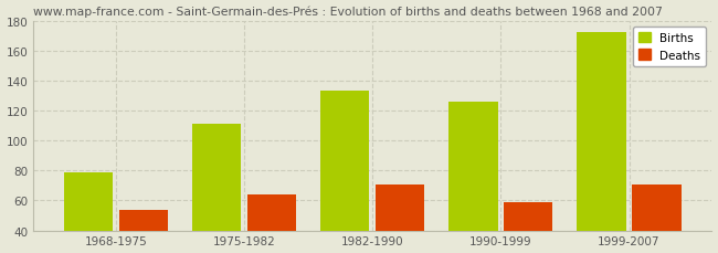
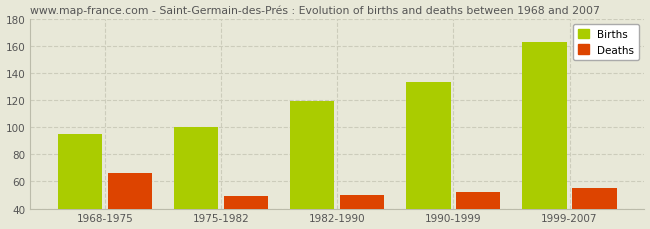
Births/1968-1975: 79 -> 95
Deaths/1968-1975: 54 -> 66
Births/1975-1982: 111 -> 100
Deaths/1975-1982: 64 -> 49
Births/1982-1990: 133 -> 119
Deaths/1982-1990: 71 -> 50
Births/1990-1999: 126 -> 133
Deaths/1990-1999: 59 -> 52
Births/1999-2007: 172 -> 163
Deaths/1999-2007: 71 -> 55
